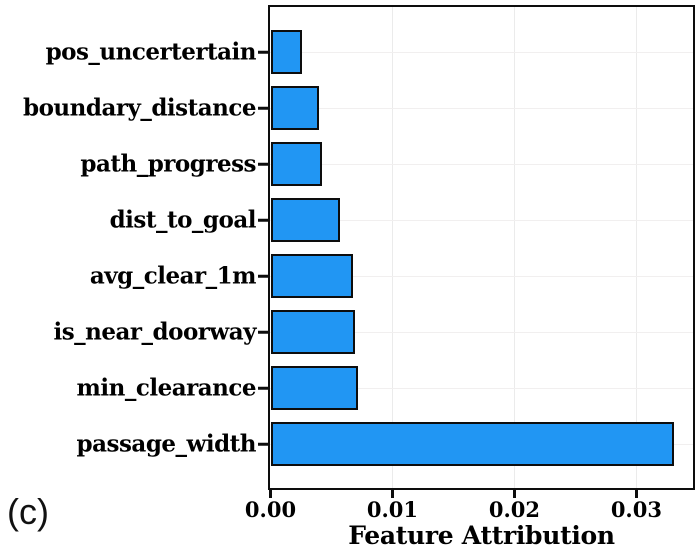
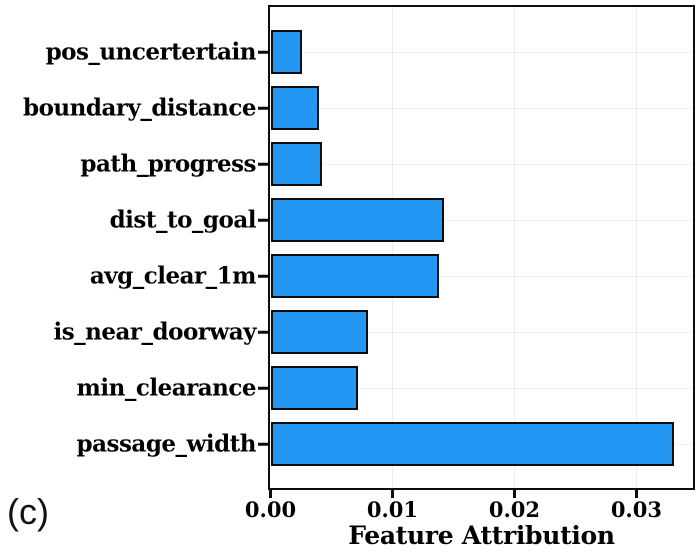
dist_to_goal: 0.0057 -> 0.0142
avg_clear_1m: 0.0068 -> 0.0138
is_near_doorway: 0.0069 -> 0.0080
